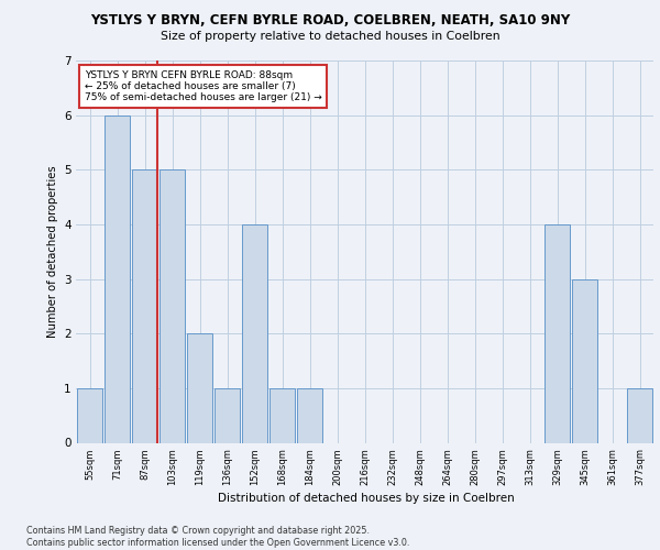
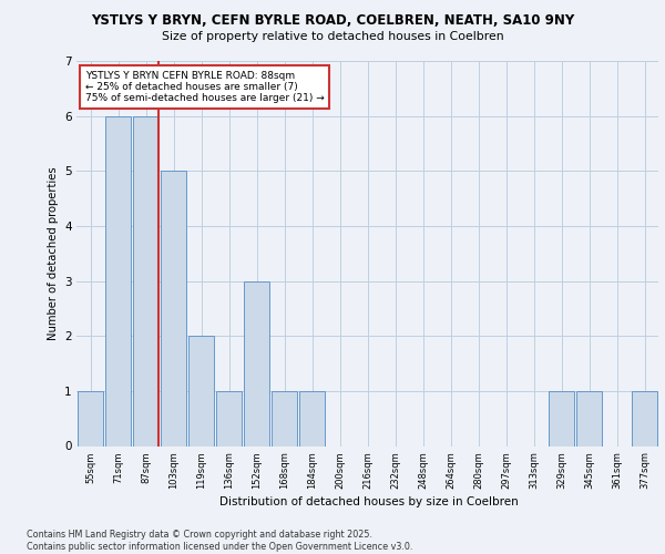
87sqm: 5 -> 6
152sqm: 4 -> 3
329sqm: 4 -> 1
345sqm: 3 -> 1
